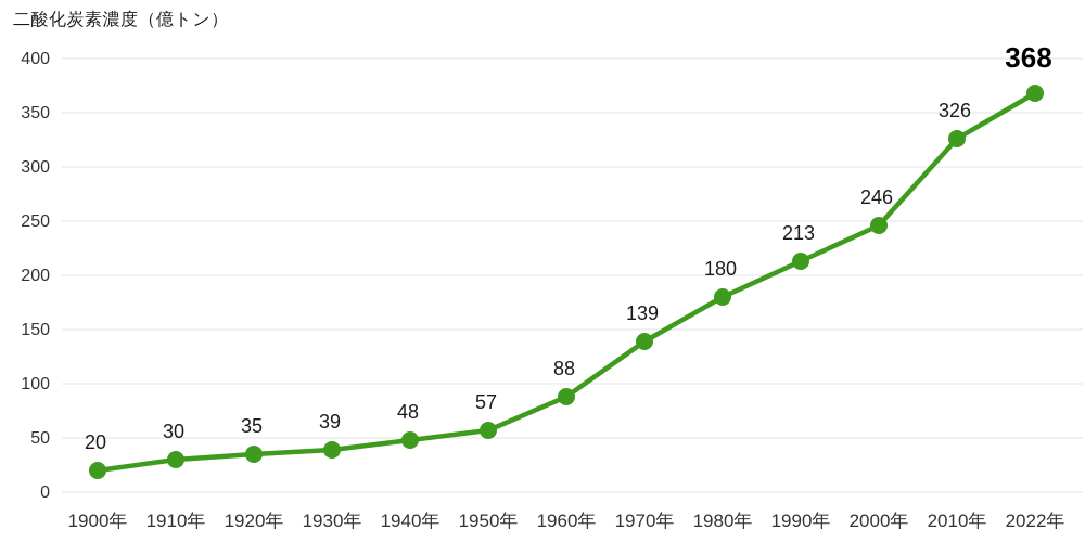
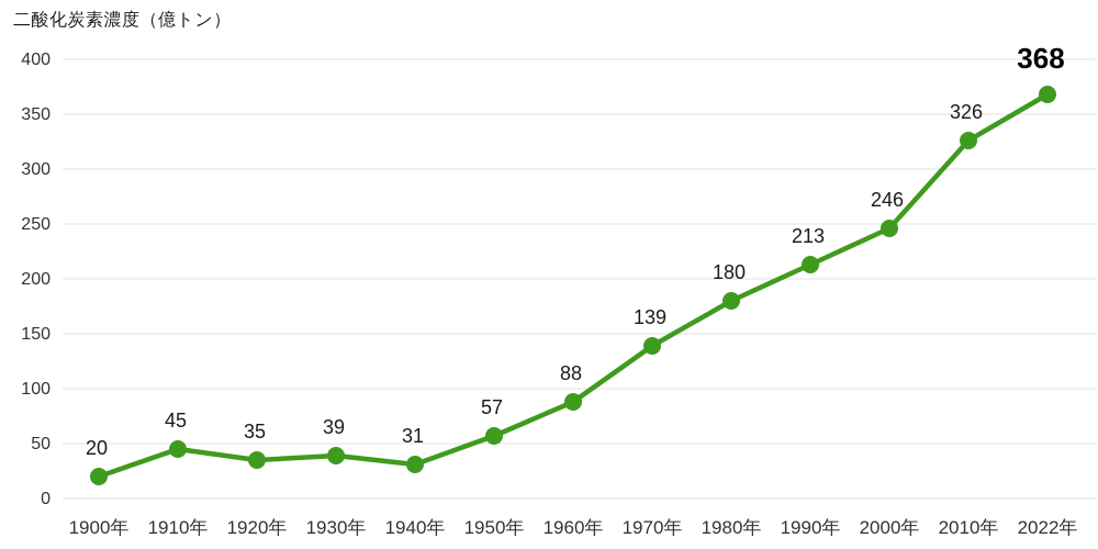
1910年: 30 -> 45
1940年: 48 -> 31
